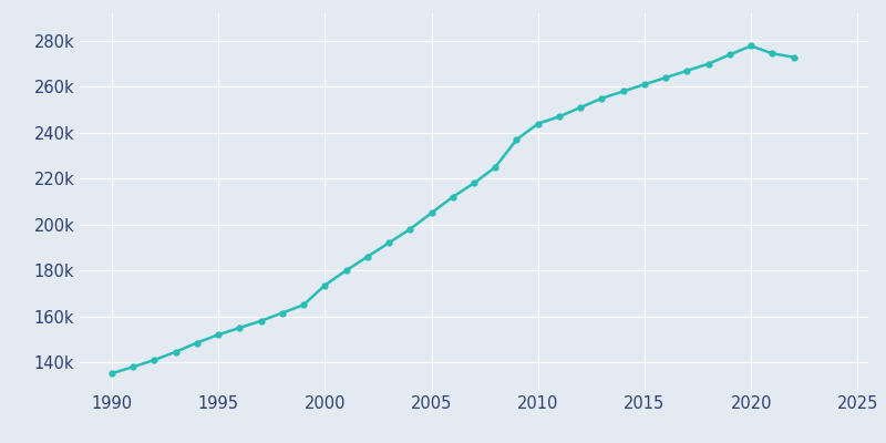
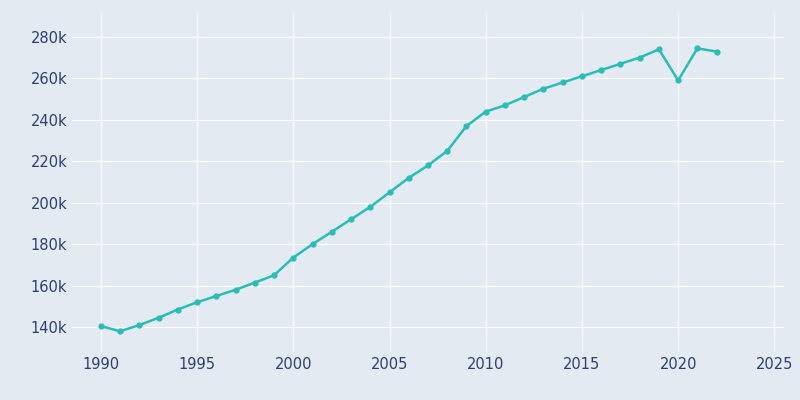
1990: 135.2k -> 140.5k
2020: 277.8k -> 259.0k
